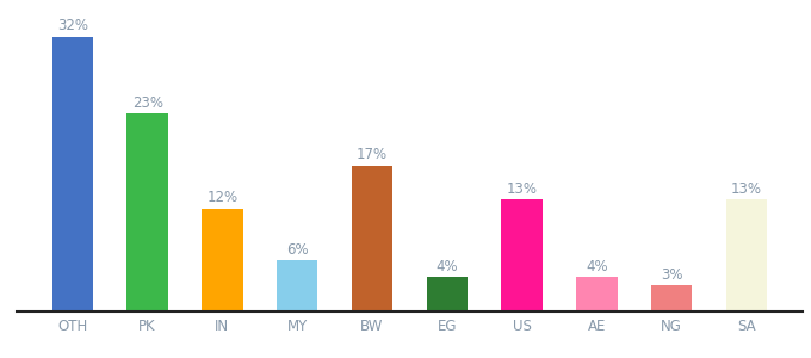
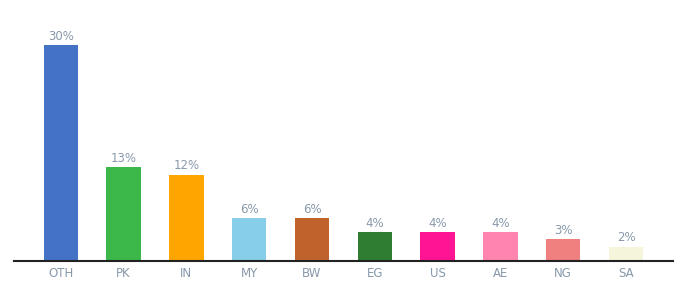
OTH: 32% -> 30%
PK: 23% -> 13%
BW: 17% -> 6%
US: 13% -> 4%
SA: 13% -> 2%
